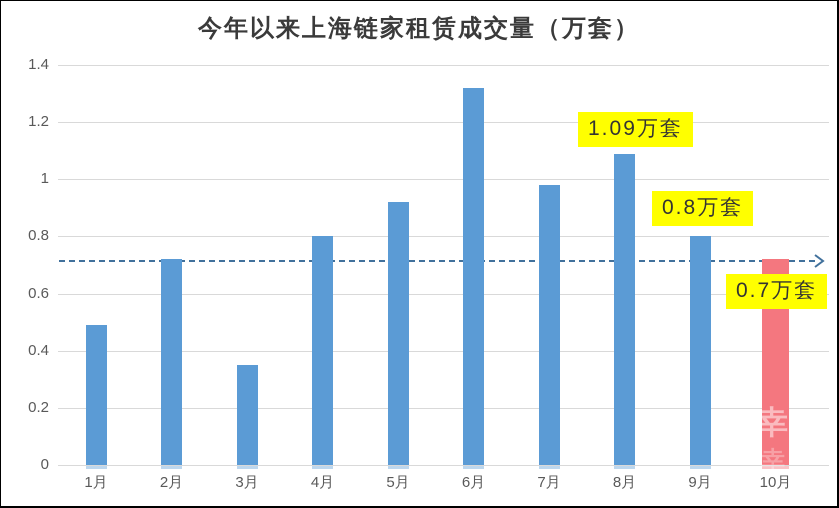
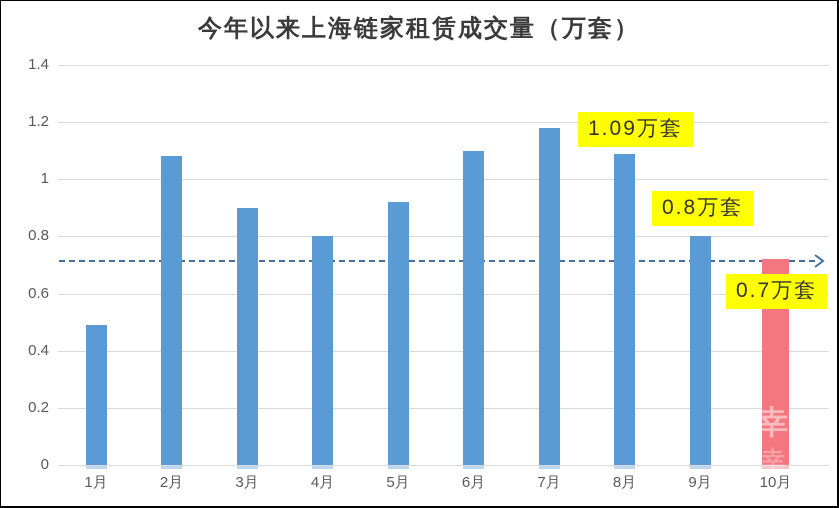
2月: 0.72 -> 1.08
3月: 0.35 -> 0.90
6月: 1.32 -> 1.10
7月: 0.98 -> 1.18
